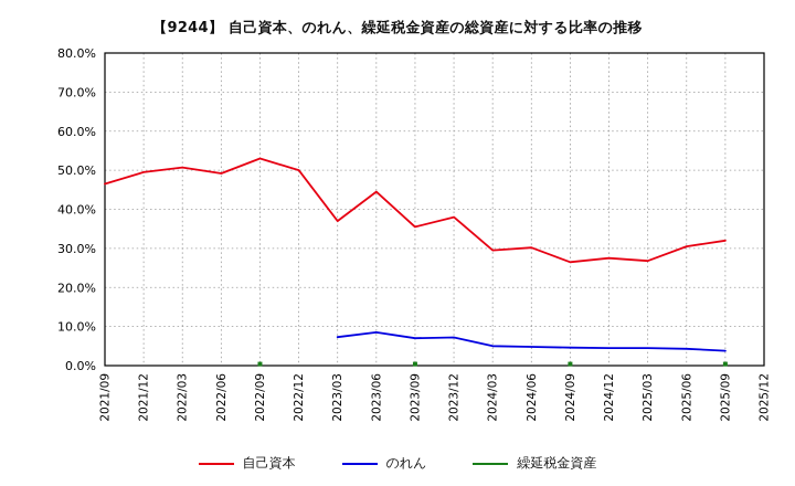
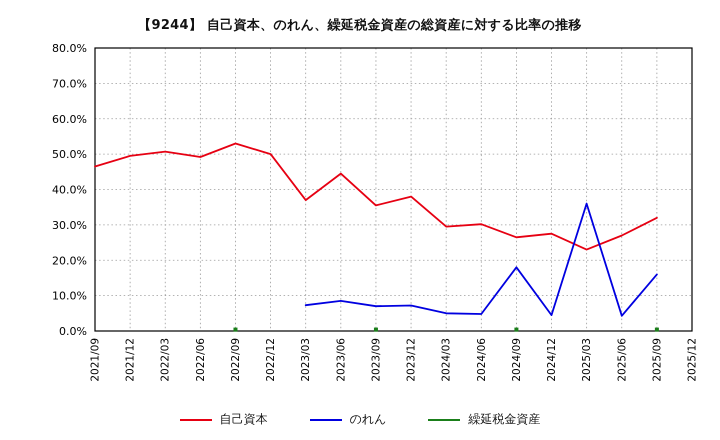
のれん/2024/09: 5% -> 18%
自己資本/2025/03: 27% -> 23%
のれん/2025/03: 4% -> 36%
自己資本/2025/06: 30% -> 27%
のれん/2025/09: 4% -> 16%
